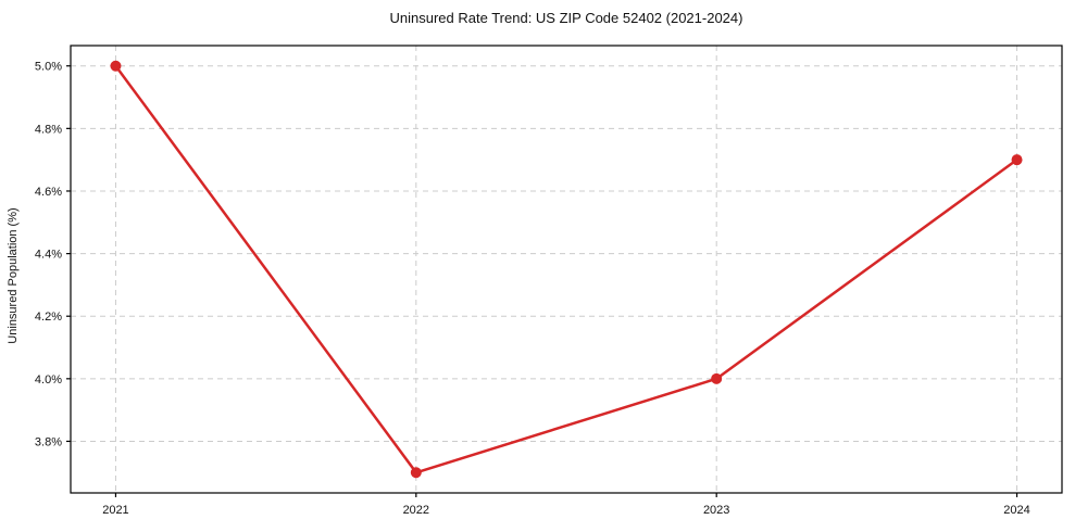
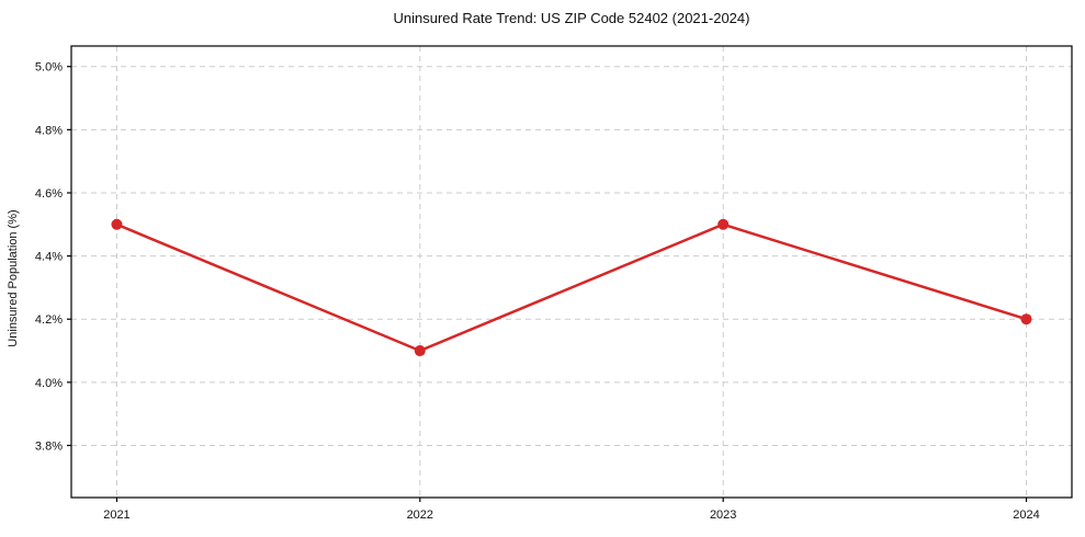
2021: 5.0% -> 4.5%
2022: 3.7% -> 4.1%
2023: 4.0% -> 4.5%
2024: 4.7% -> 4.2%
